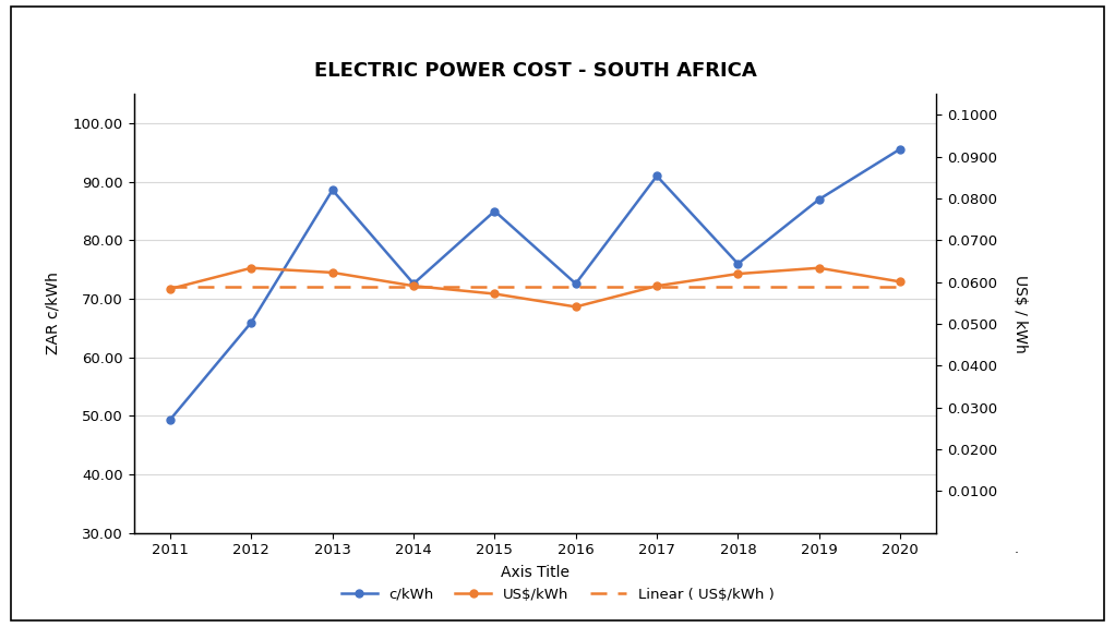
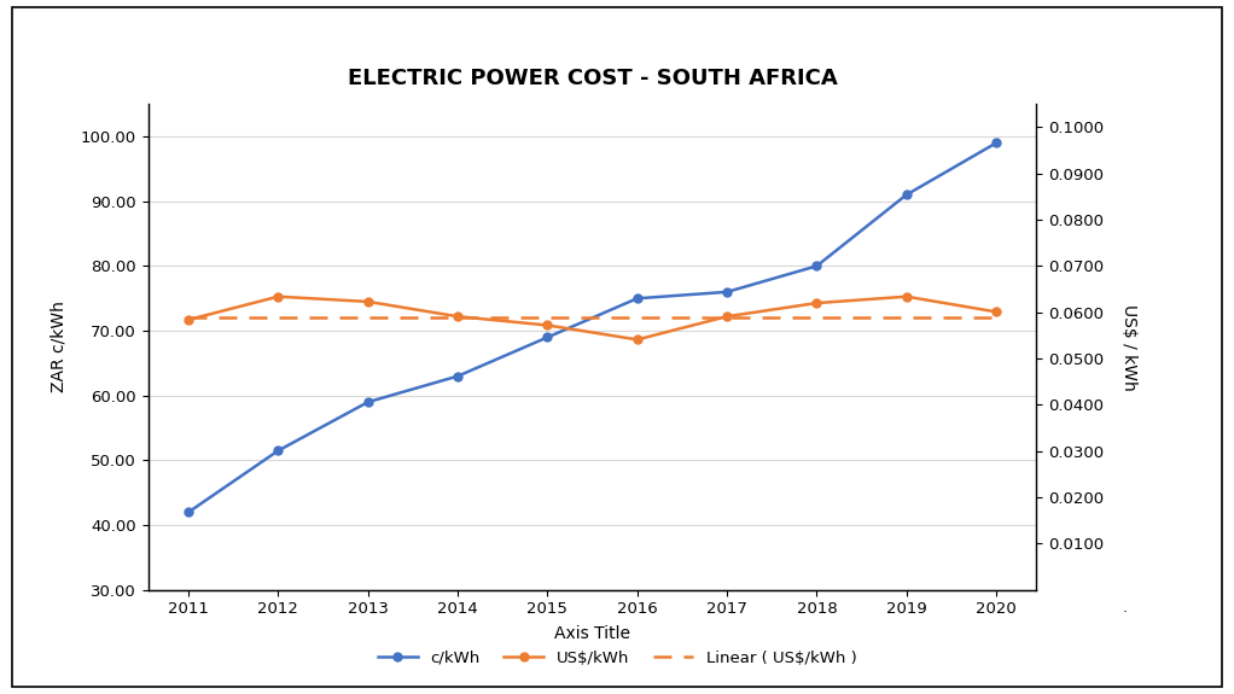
c/kWh/2011: 49.4 -> 42.0
c/kWh/2012: 66.0 -> 51.5
c/kWh/2013: 88.6 -> 59.0
c/kWh/2014: 72.6 -> 63.0
c/kWh/2015: 85.0 -> 69.0
c/kWh/2016: 72.6 -> 75.0
c/kWh/2017: 91.0 -> 76.0
c/kWh/2018: 76.0 -> 80.0
c/kWh/2019: 87.0 -> 91.0
c/kWh/2020: 95.6 -> 99.0
